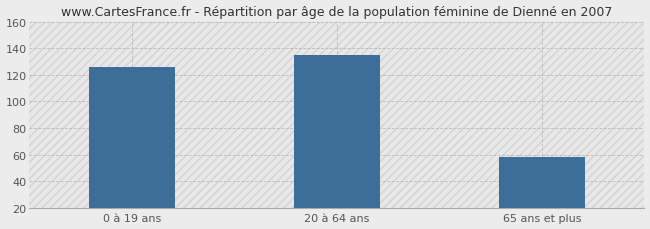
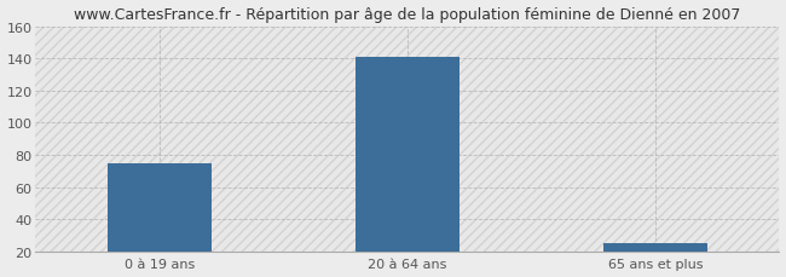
0 à 19 ans: 126 -> 75
20 à 64 ans: 135 -> 141
65 ans et plus: 58 -> 25
